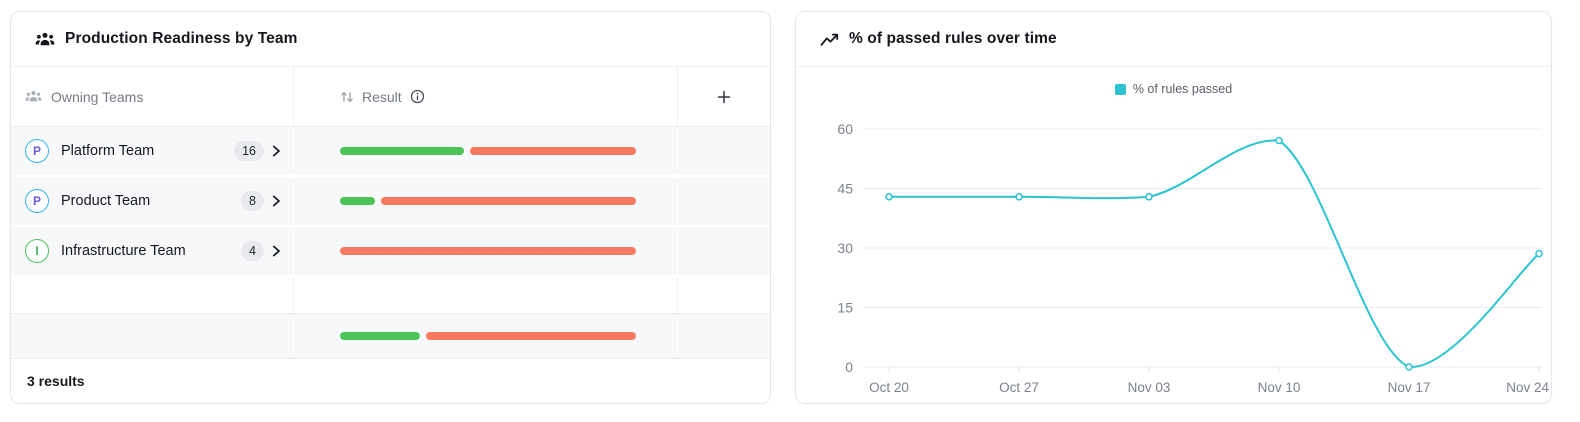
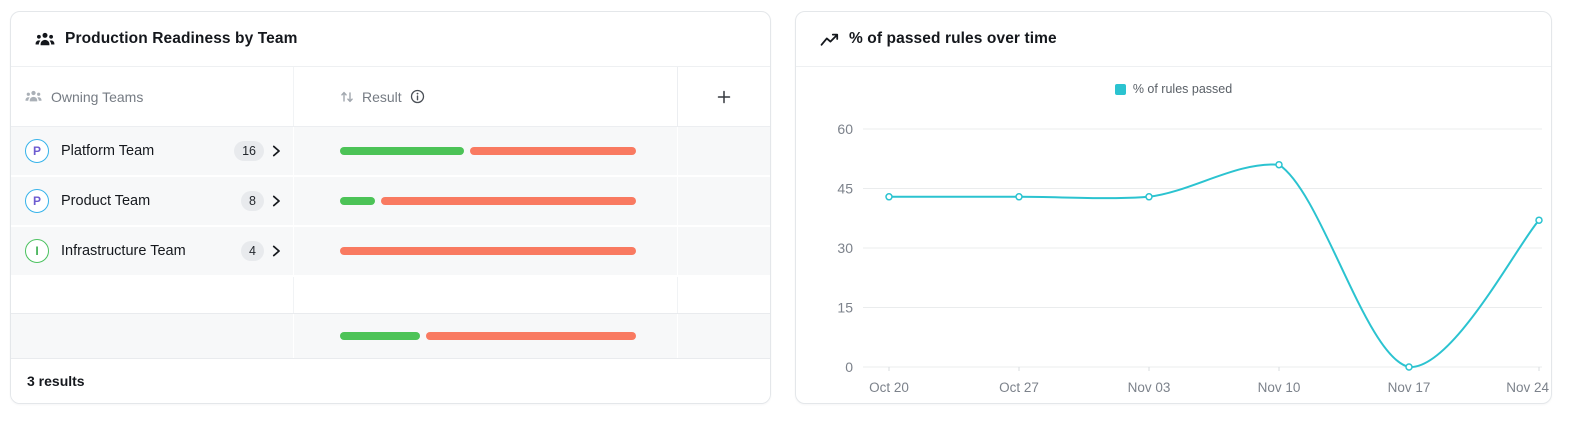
Nov 10: 57 -> 51
Nov 24: 29 -> 37
